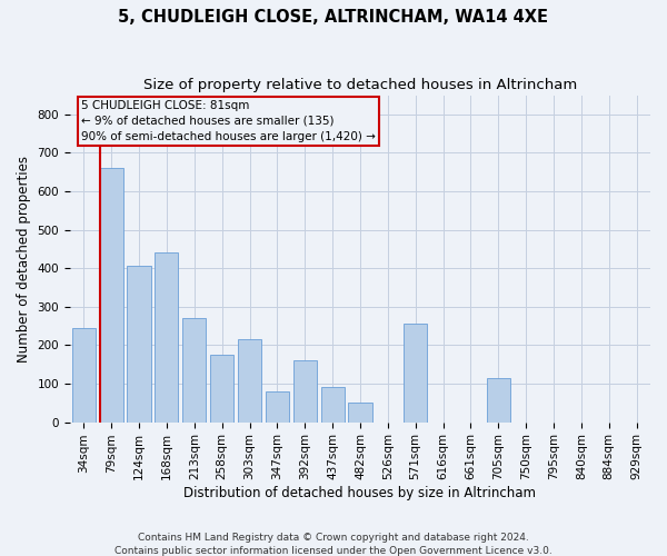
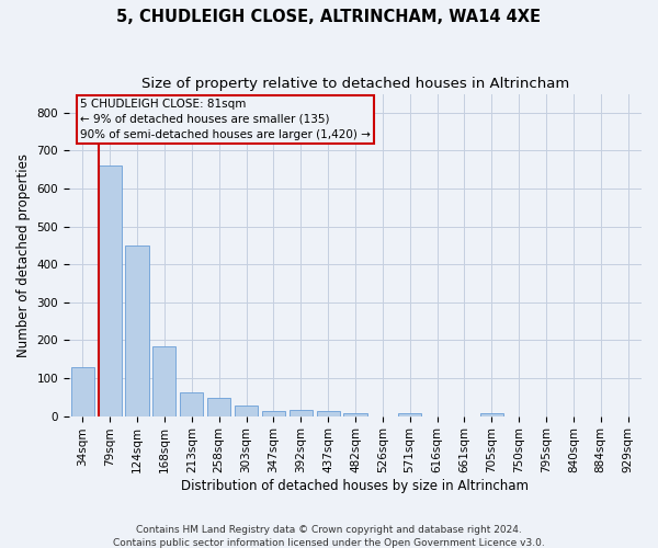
34sqm: 245 -> 128
124sqm: 405 -> 450
168sqm: 440 -> 185
213sqm: 270 -> 62
258sqm: 175 -> 47
303sqm: 215 -> 28
347sqm: 80 -> 12
392sqm: 160 -> 15
437sqm: 90 -> 14
482sqm: 50 -> 8
571sqm: 255 -> 7
705sqm: 115 -> 8
